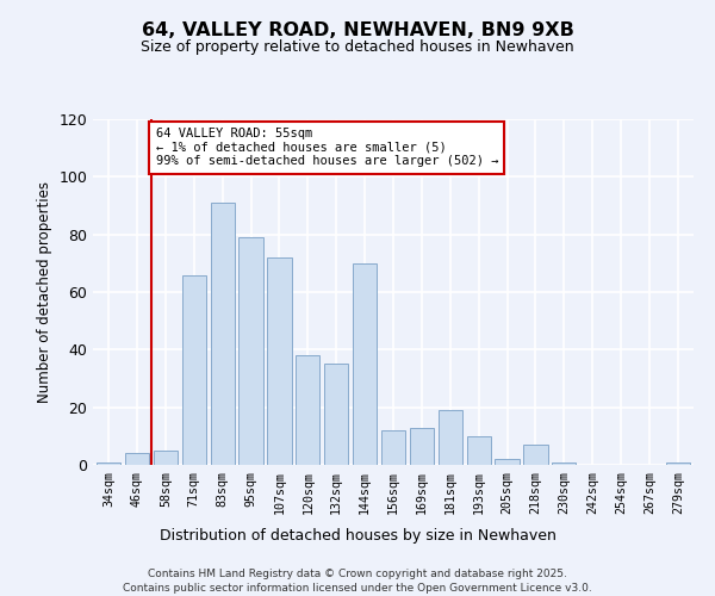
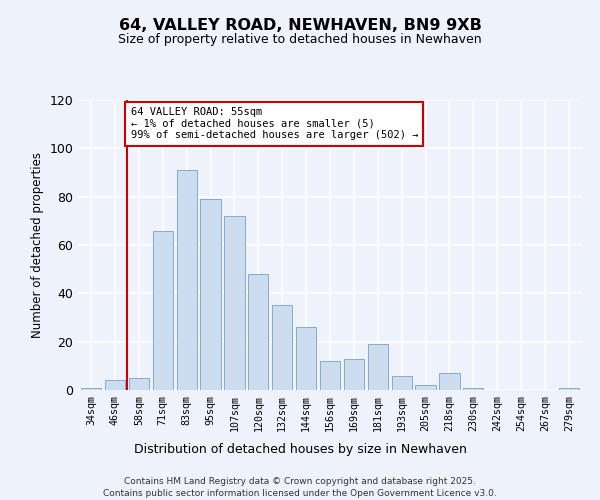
120sqm: 38 -> 48
144sqm: 70 -> 26
193sqm: 10 -> 6
